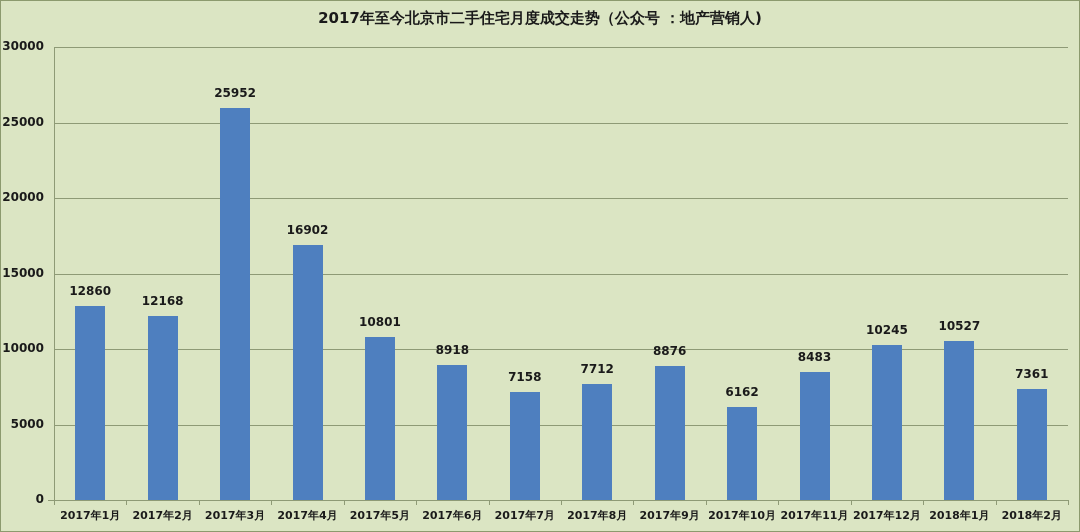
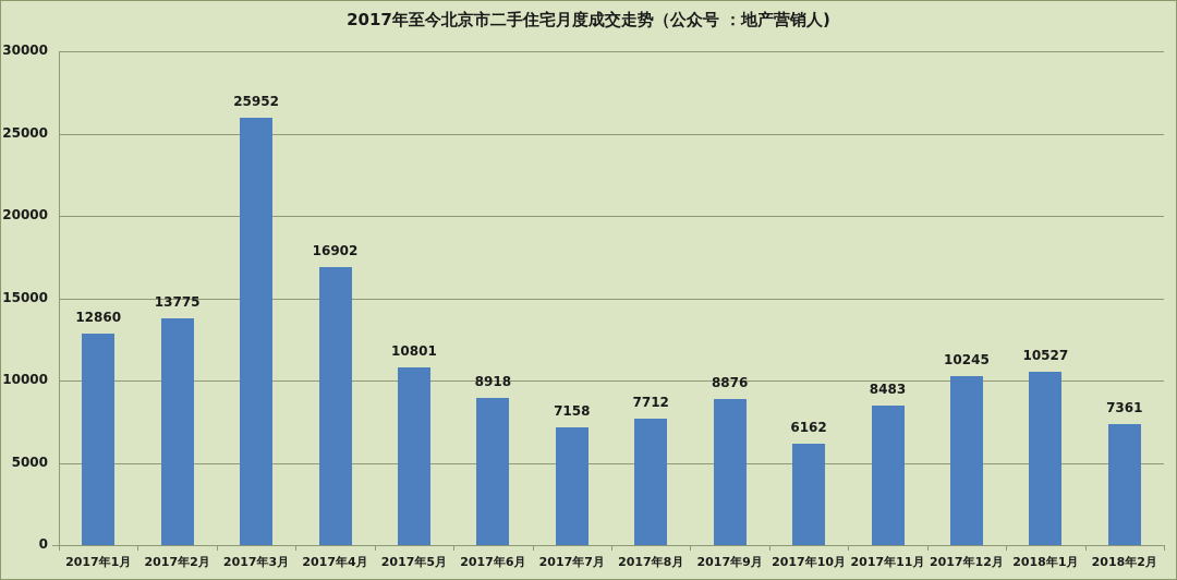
2017年2月: 12168 -> 13775
